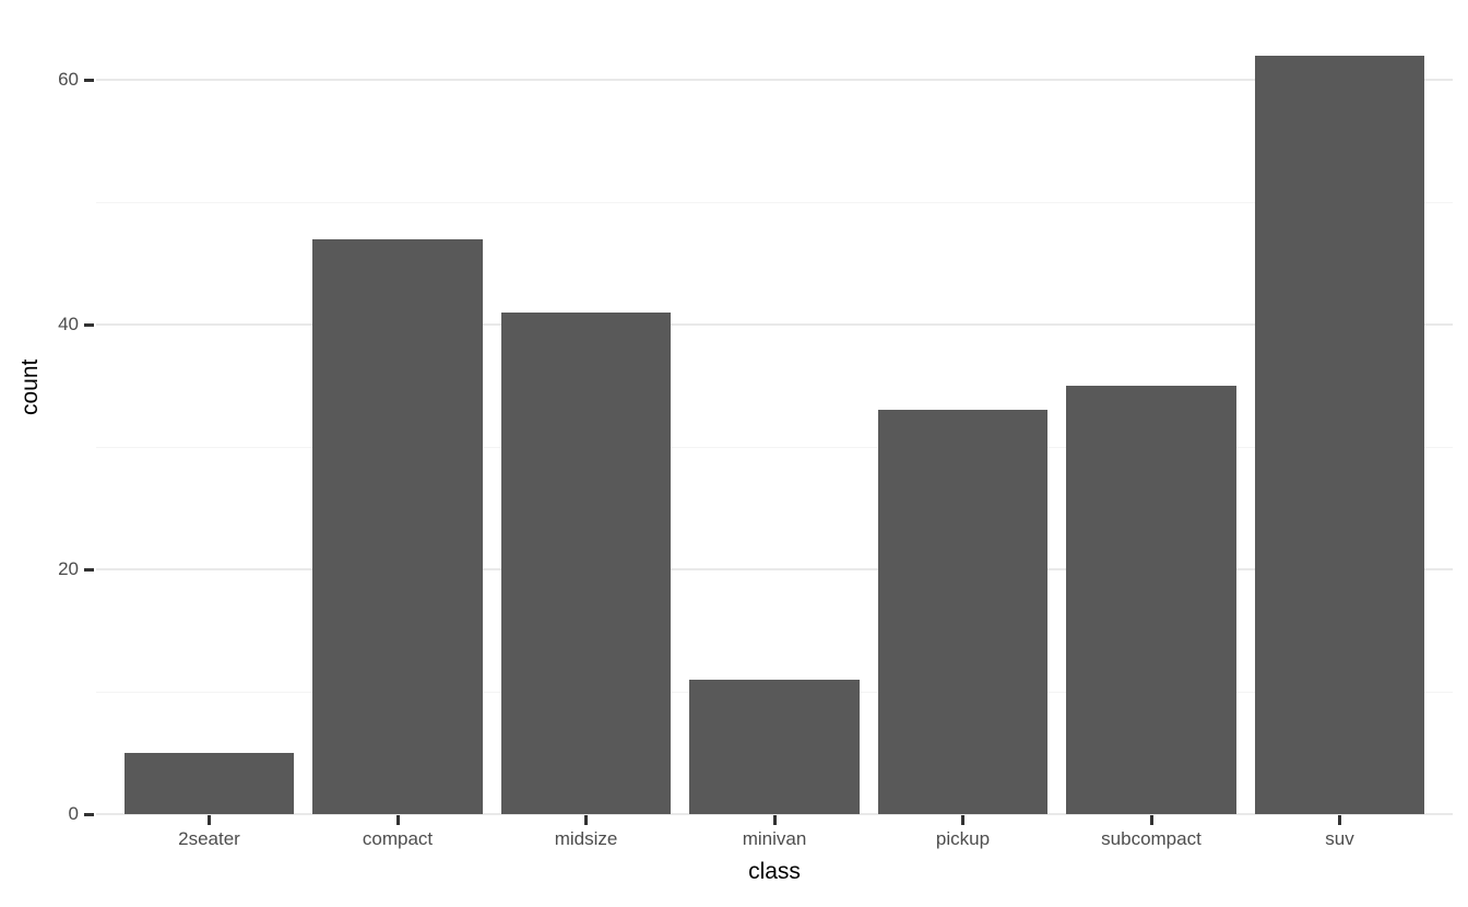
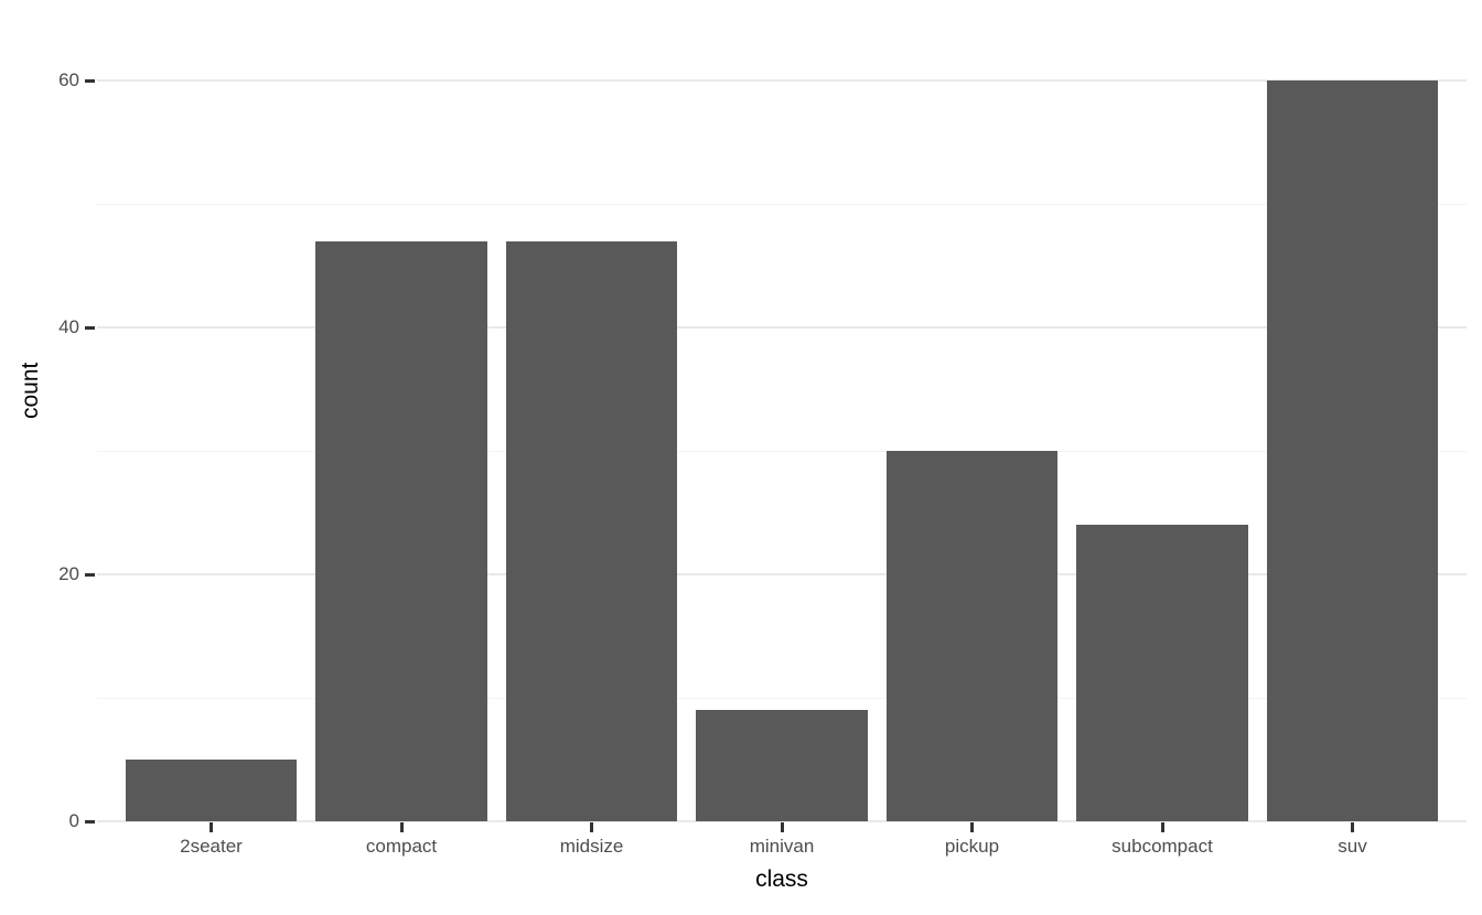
midsize: 41 -> 47
minivan: 11 -> 9
pickup: 33 -> 30
subcompact: 35 -> 24
suv: 62 -> 60
